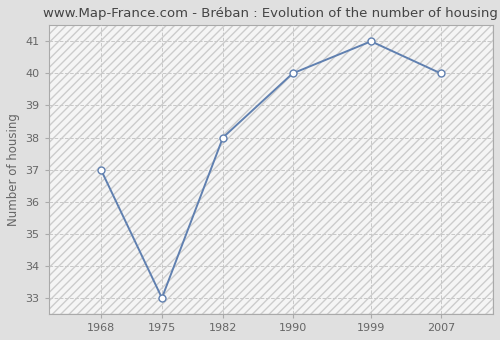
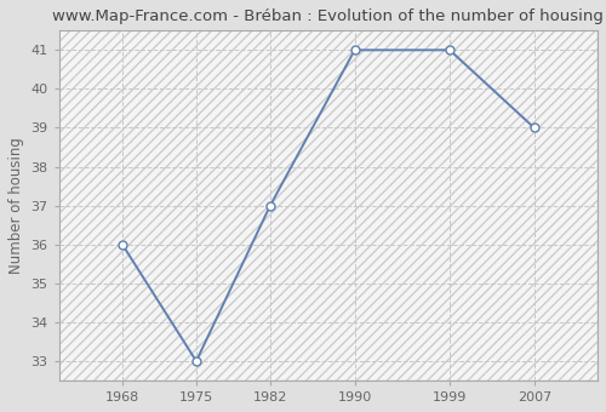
1968: 37 -> 36
1982: 38 -> 37
1990: 40 -> 41
2007: 40 -> 39
